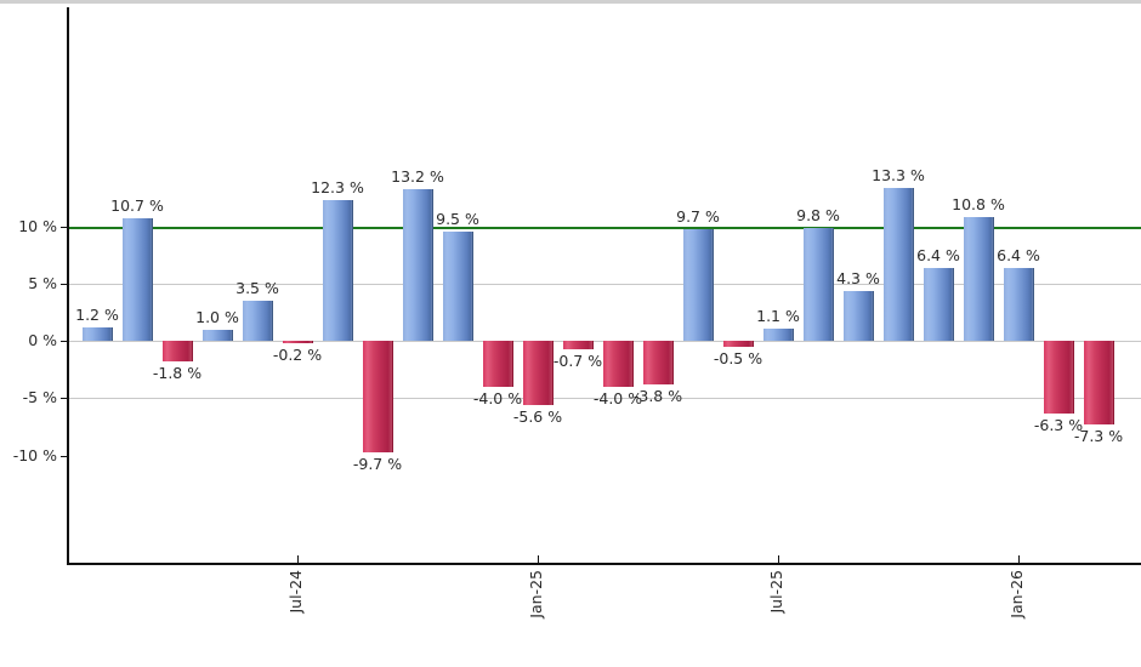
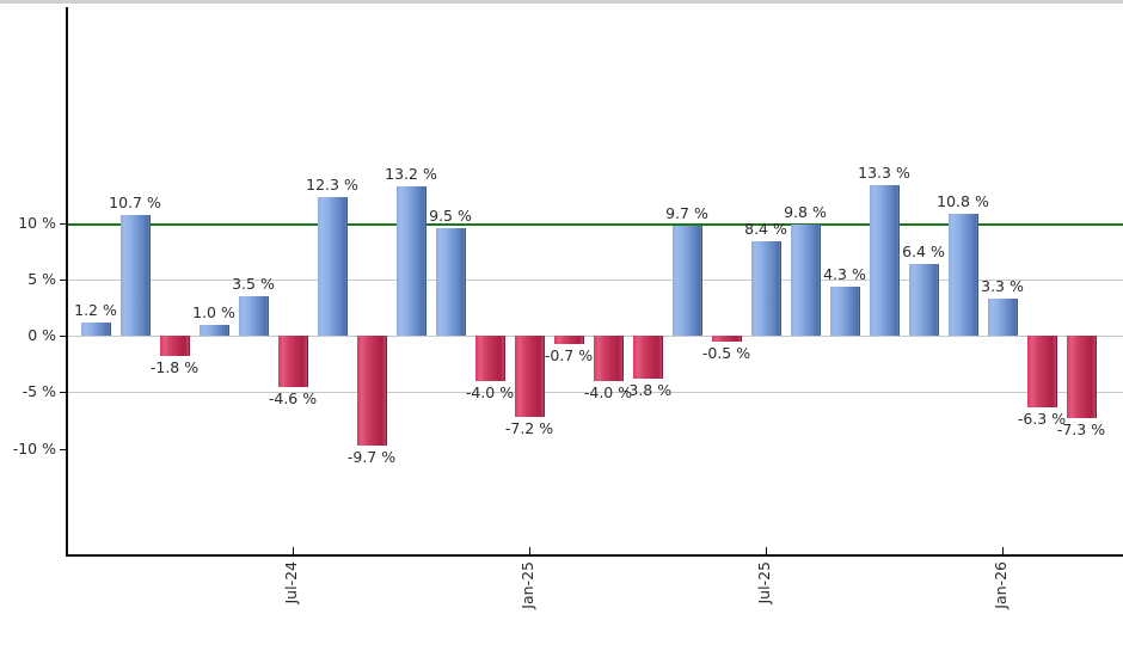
Jul-24: -0.2 -> -4.6
Jan-25: -5.6 -> -7.2
Jul-25: 1.1 -> 8.4
Jan-26: 6.4 -> 3.3
